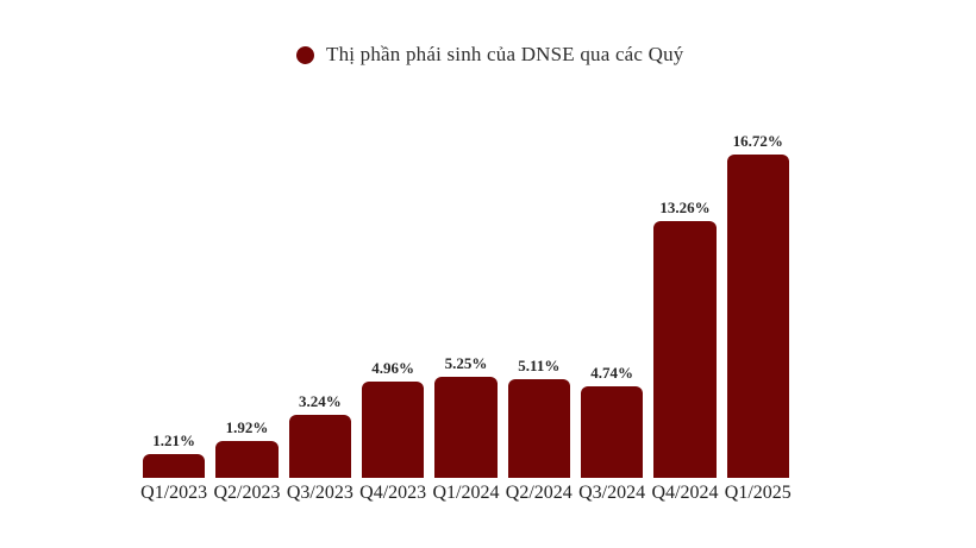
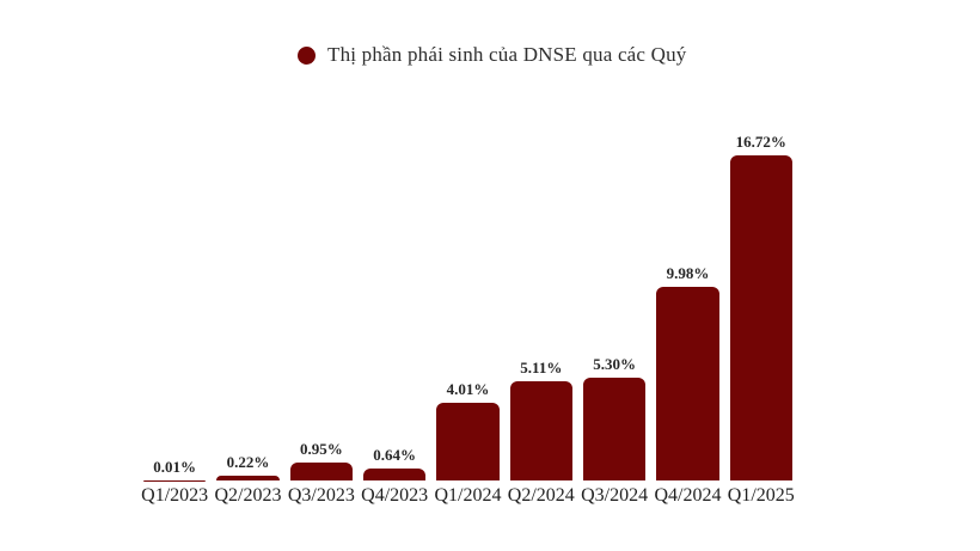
Q1/2023: 1.21% -> 0.01%
Q2/2023: 1.92% -> 0.22%
Q3/2023: 3.24% -> 0.95%
Q4/2023: 4.96% -> 0.64%
Q1/2024: 5.25% -> 4.01%
Q3/2024: 4.74% -> 5.30%
Q4/2024: 13.26% -> 9.98%
